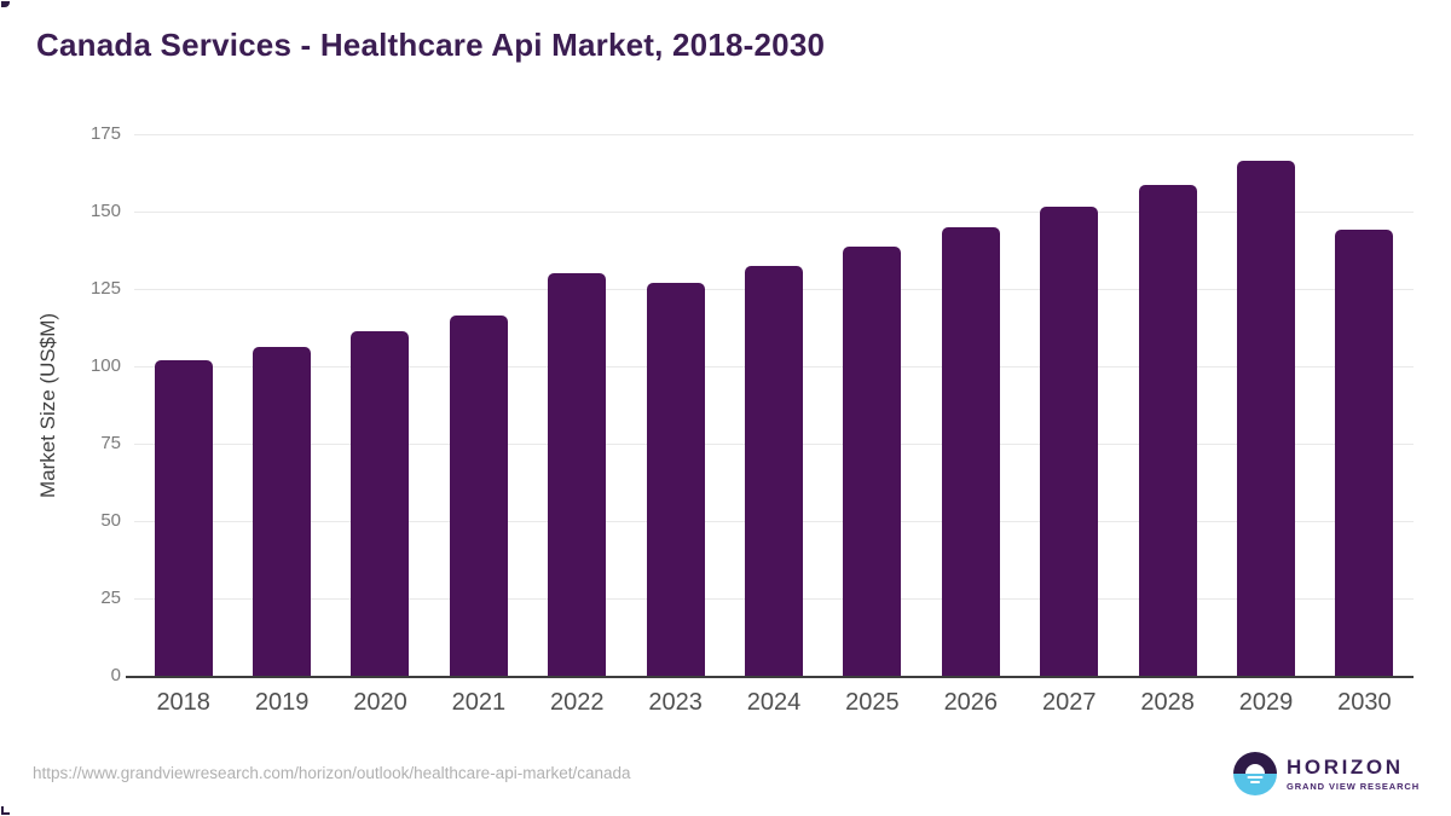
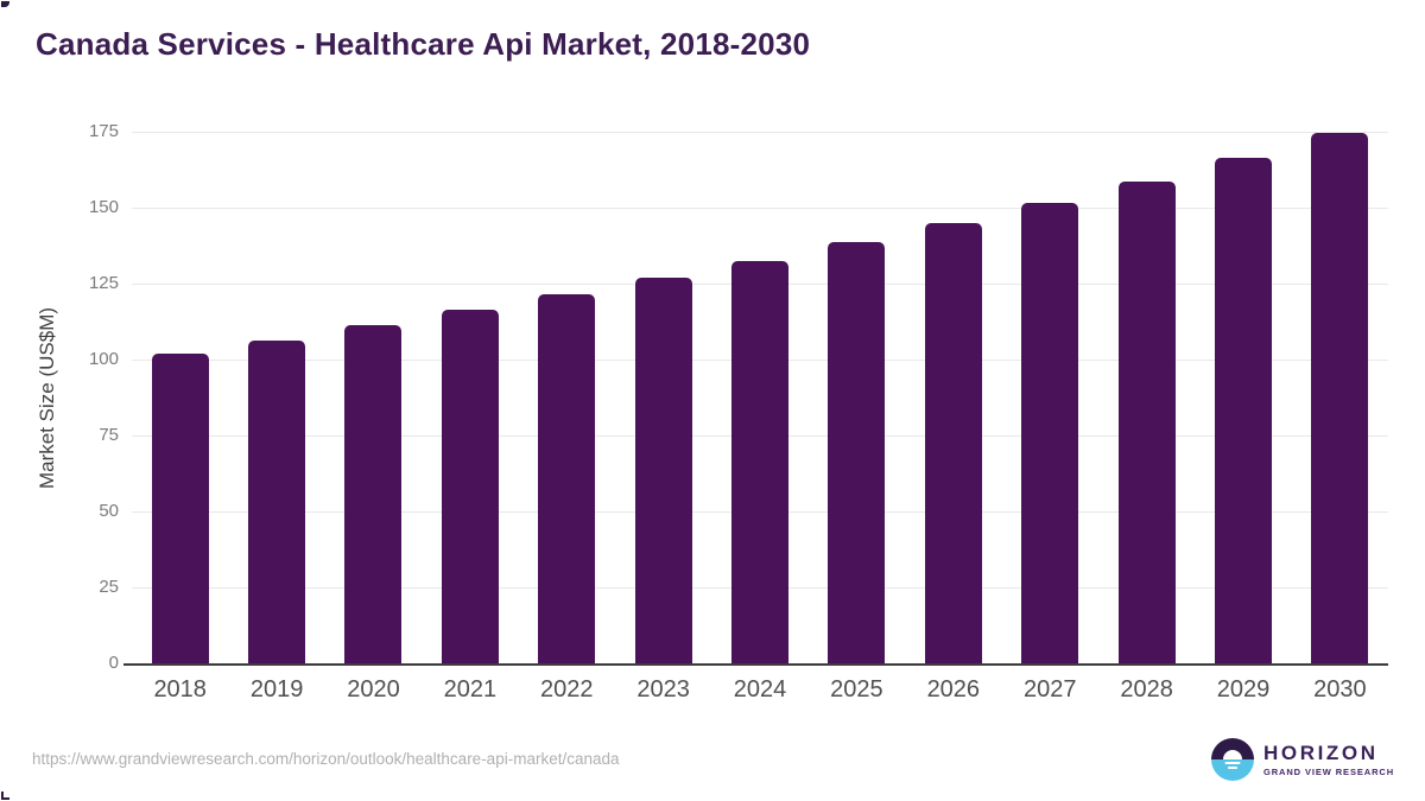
2022: 130 -> 122
2030: 144 -> 174
